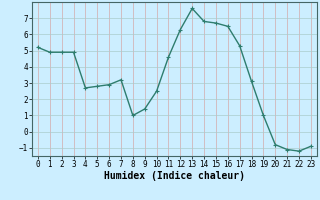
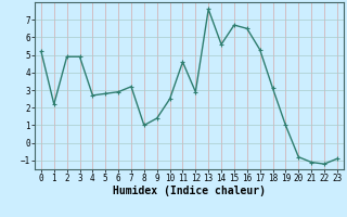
1: 4.9 -> 2.2
12: 6.3 -> 2.9
14: 6.8 -> 5.6
